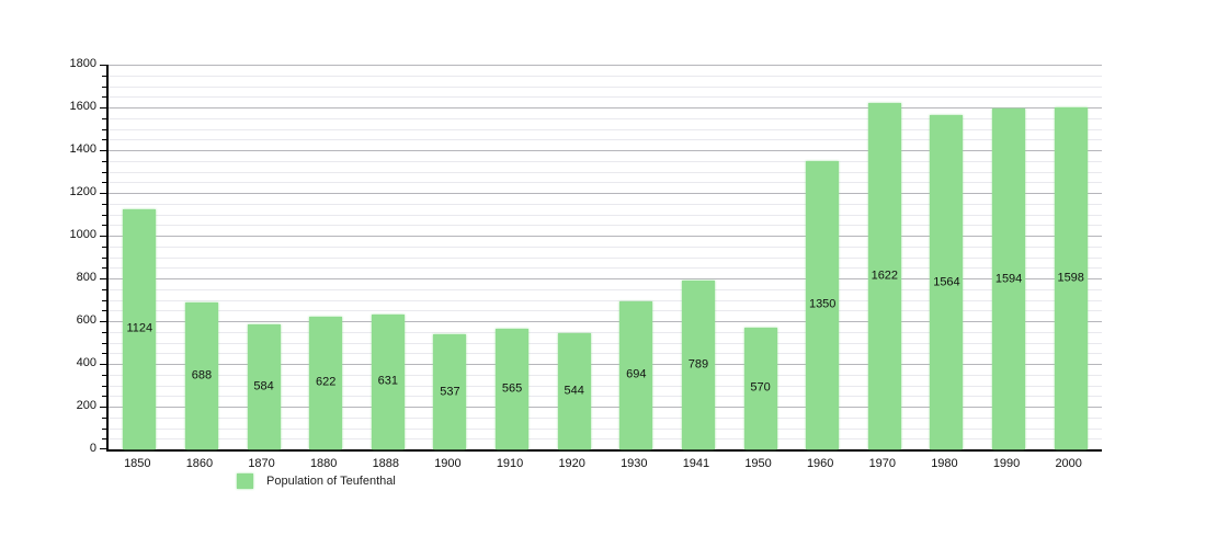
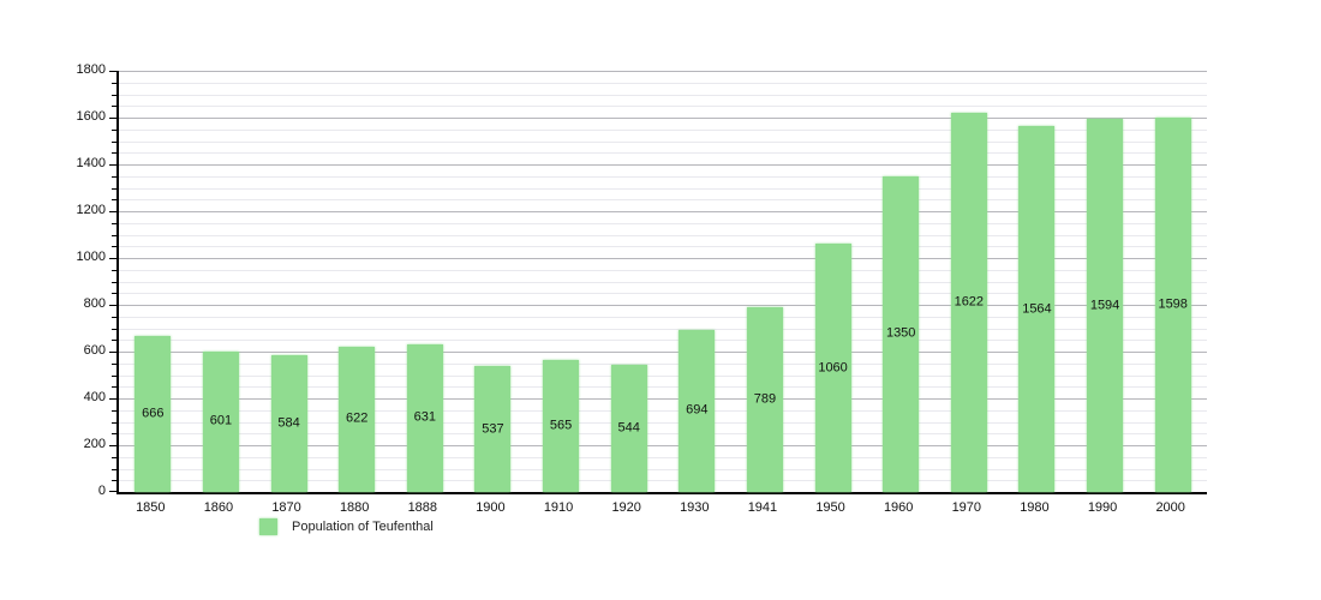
1850: 1124 -> 666
1860: 688 -> 601
1950: 570 -> 1060
